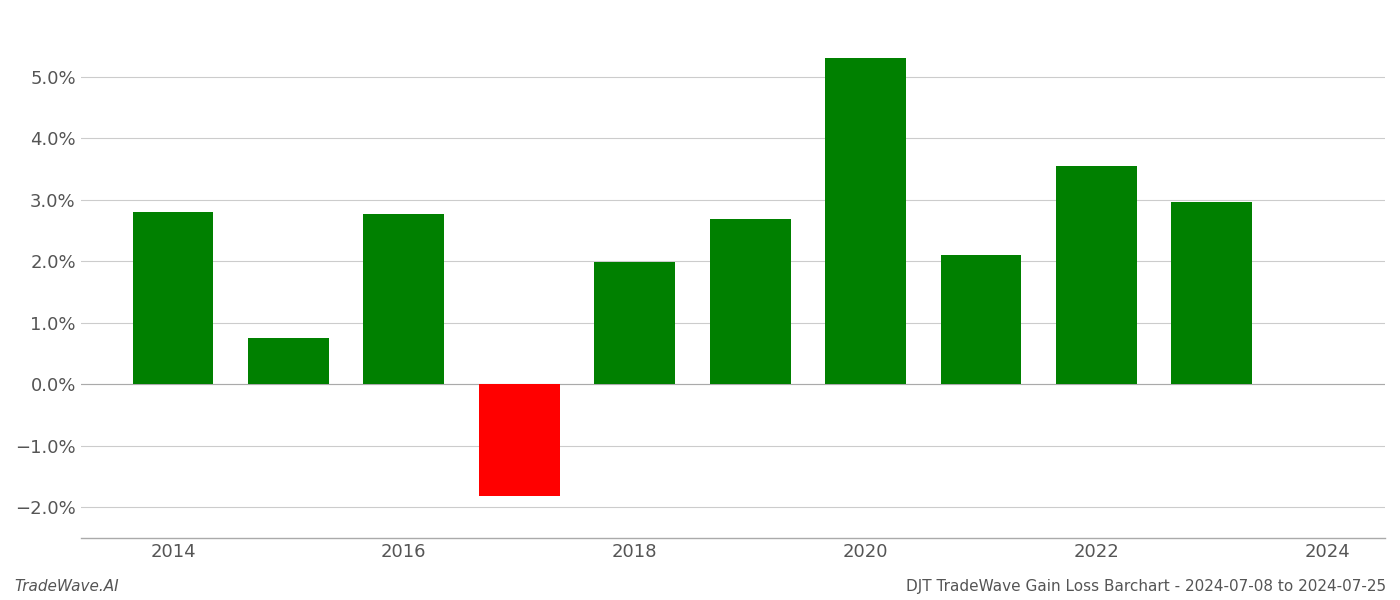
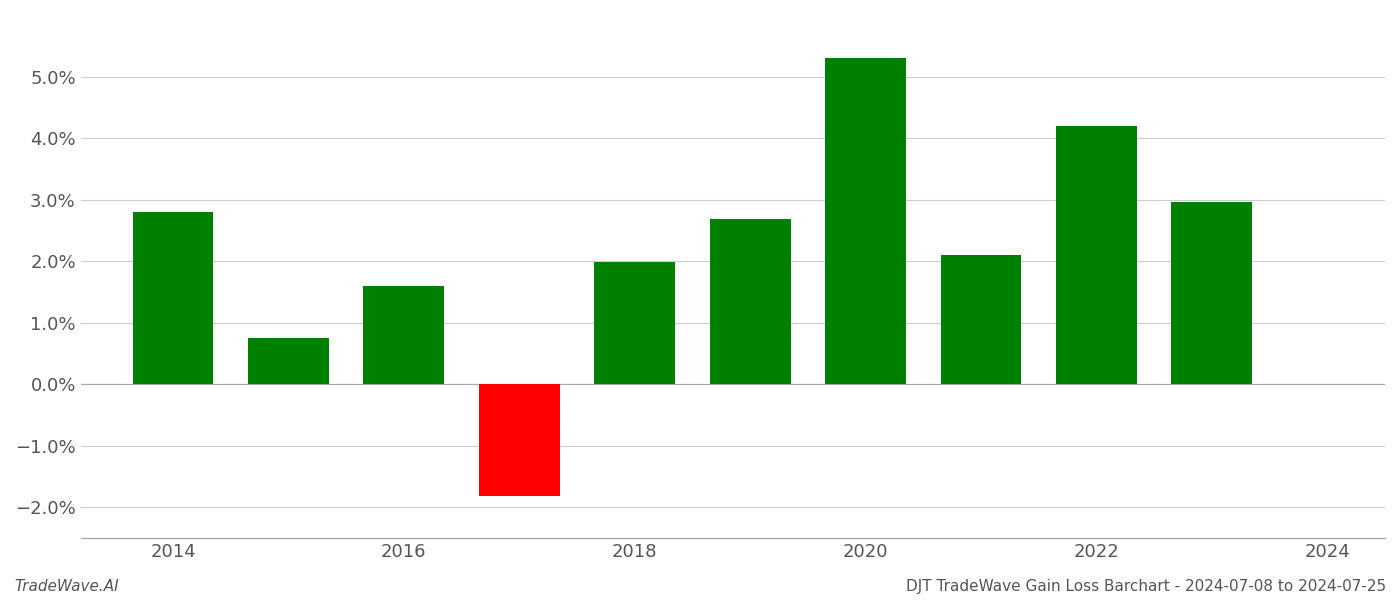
2016: 2.76% -> 1.60%
2022: 3.55% -> 4.20%
